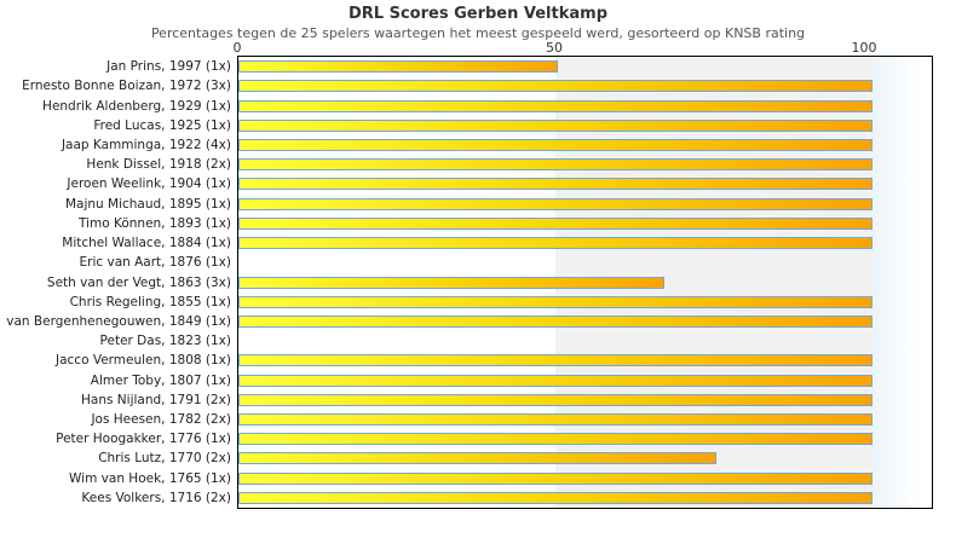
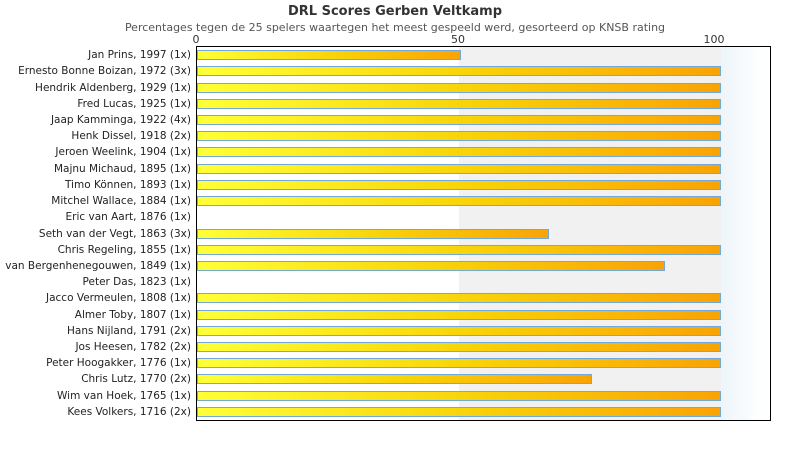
van Bergenhenegouwen, 1849 (1x): 100 -> 89
